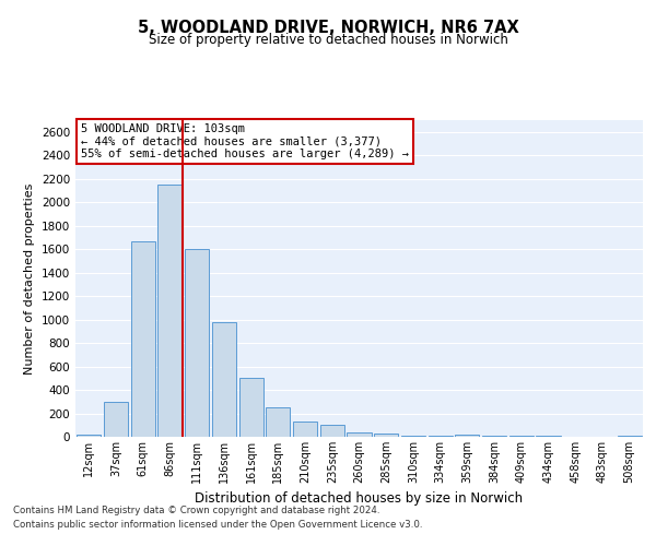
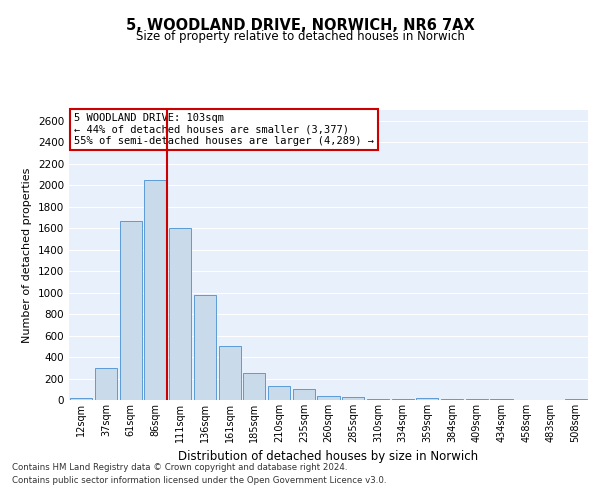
86sqm: 2150 -> 2050
